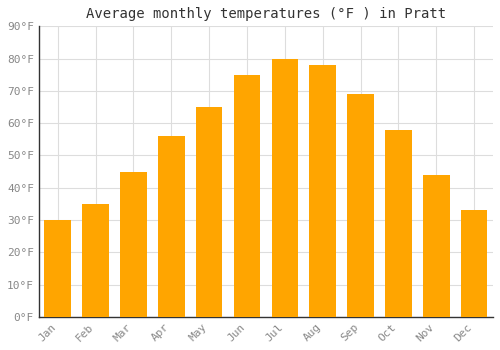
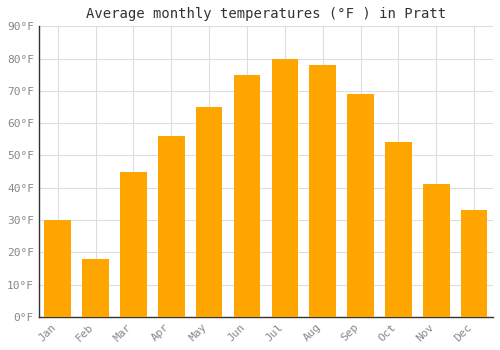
Feb: 35°F -> 18°F
Oct: 58°F -> 54°F
Nov: 44°F -> 41°F
